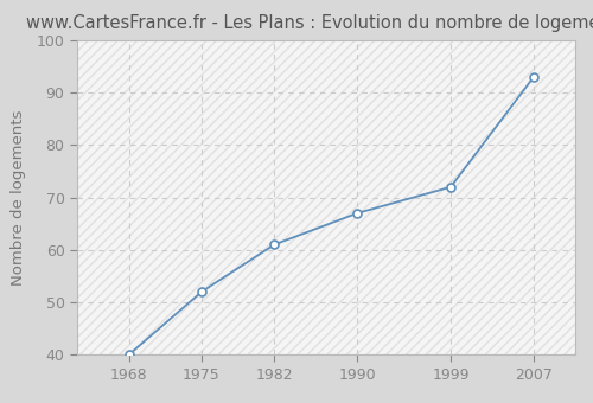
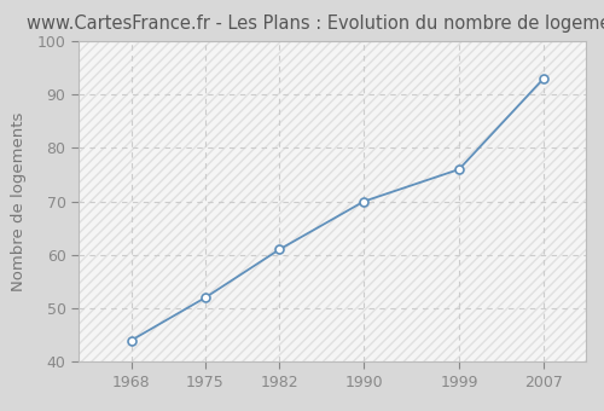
1968: 40 -> 44
1990: 67 -> 70
1999: 72 -> 76
